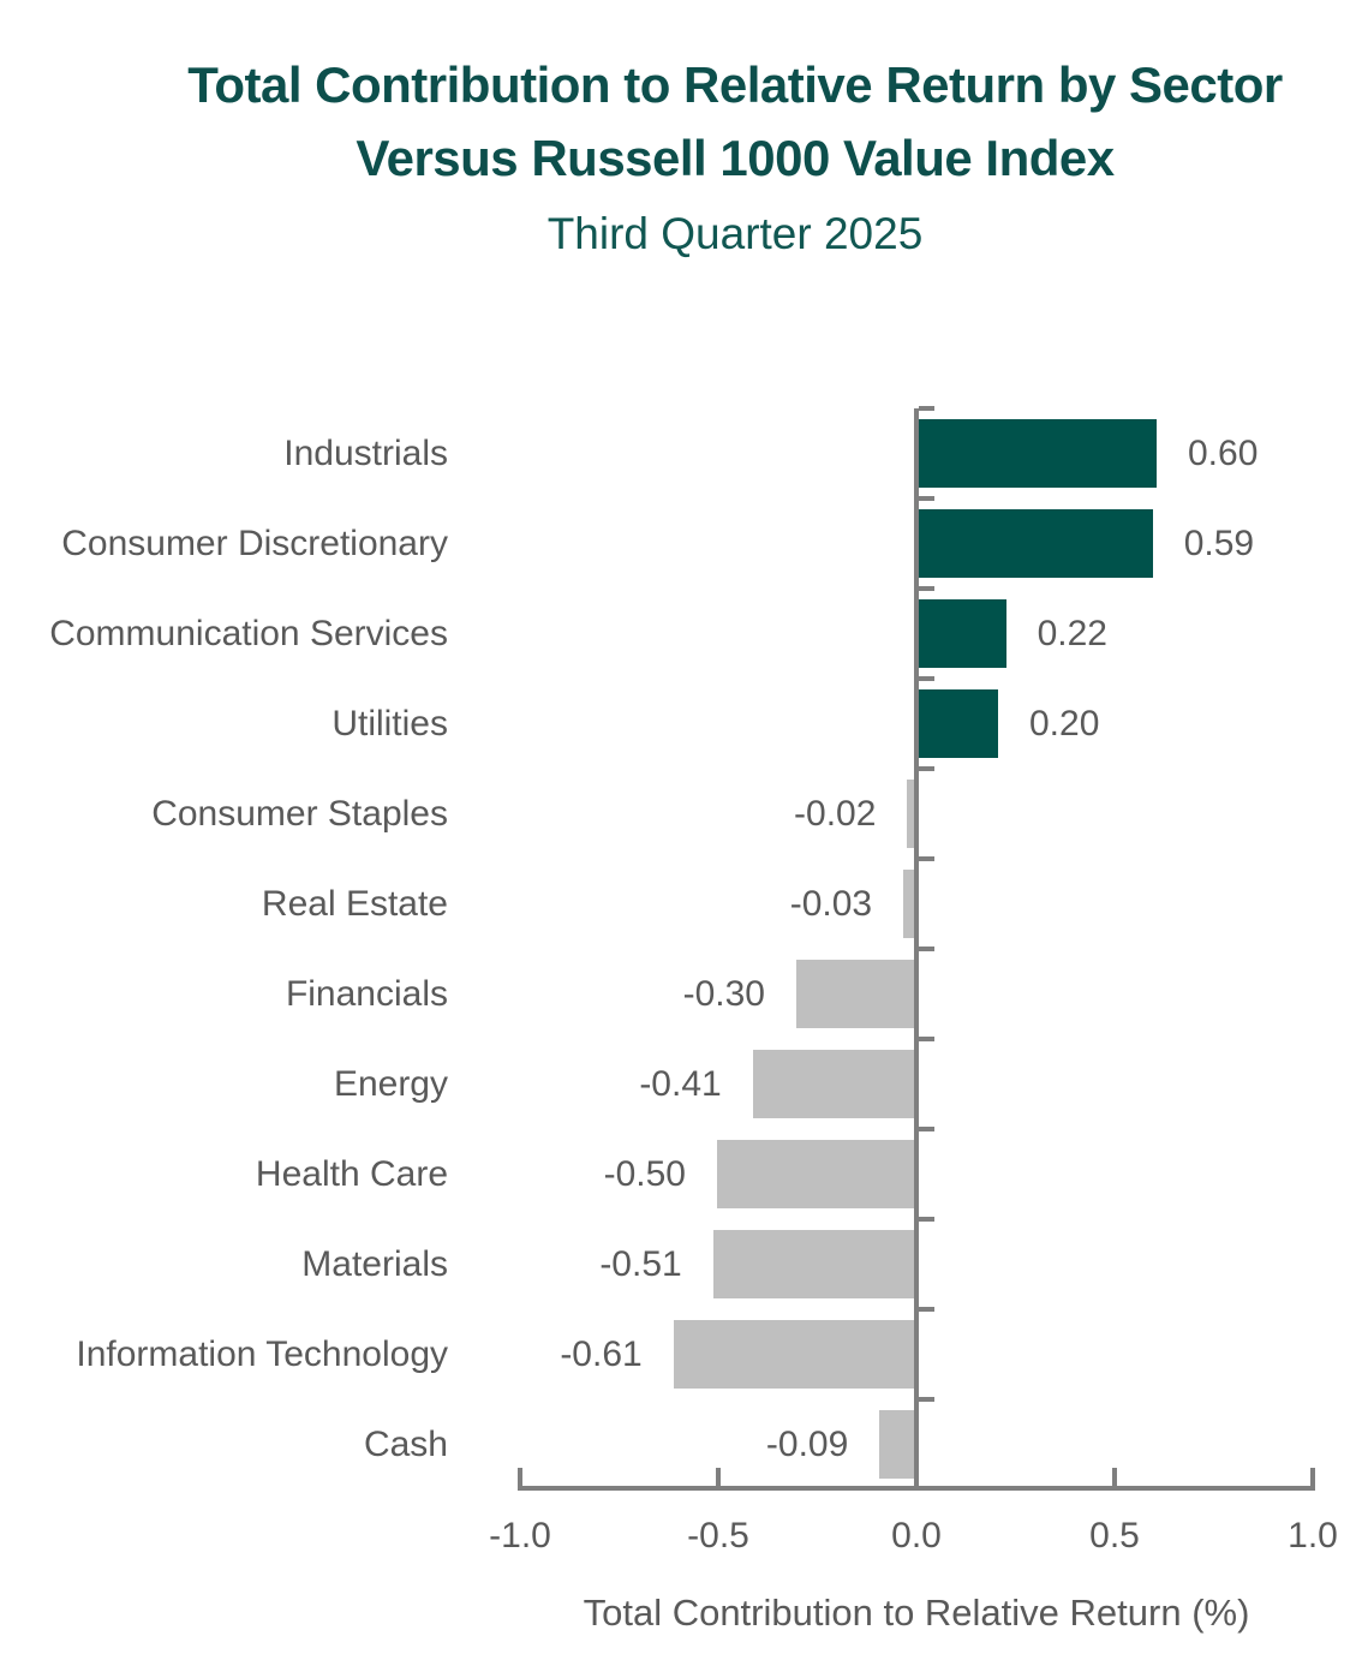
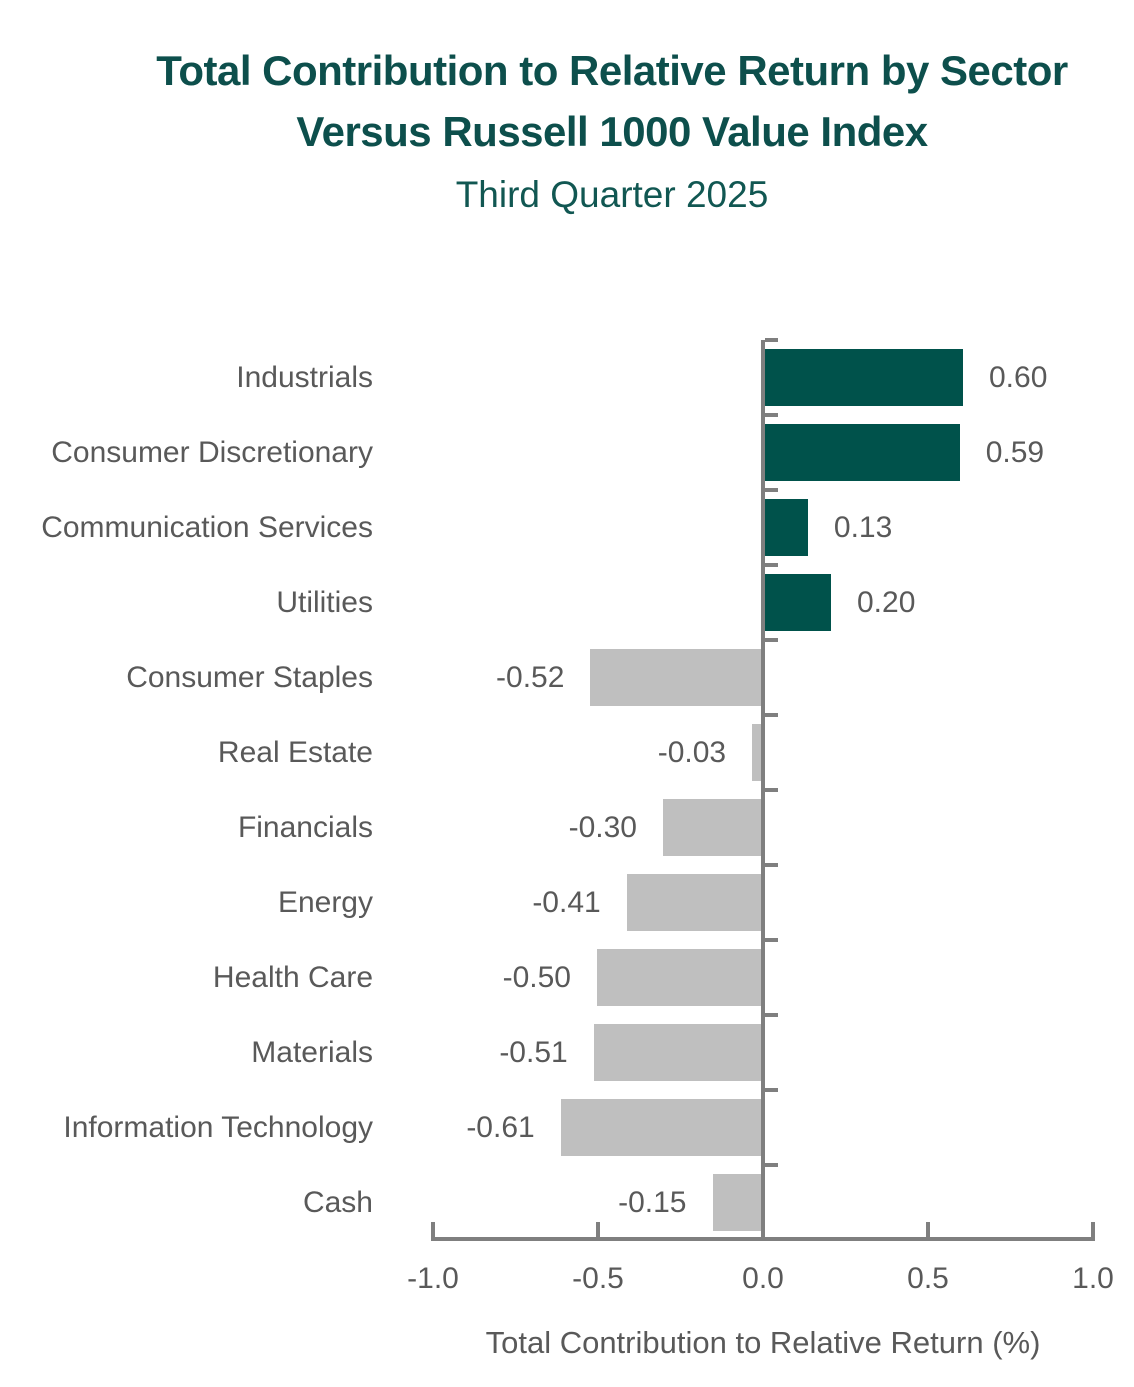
Communication Services: 0.22 -> 0.13
Consumer Staples: -0.02 -> -0.52
Cash: -0.09 -> -0.15
